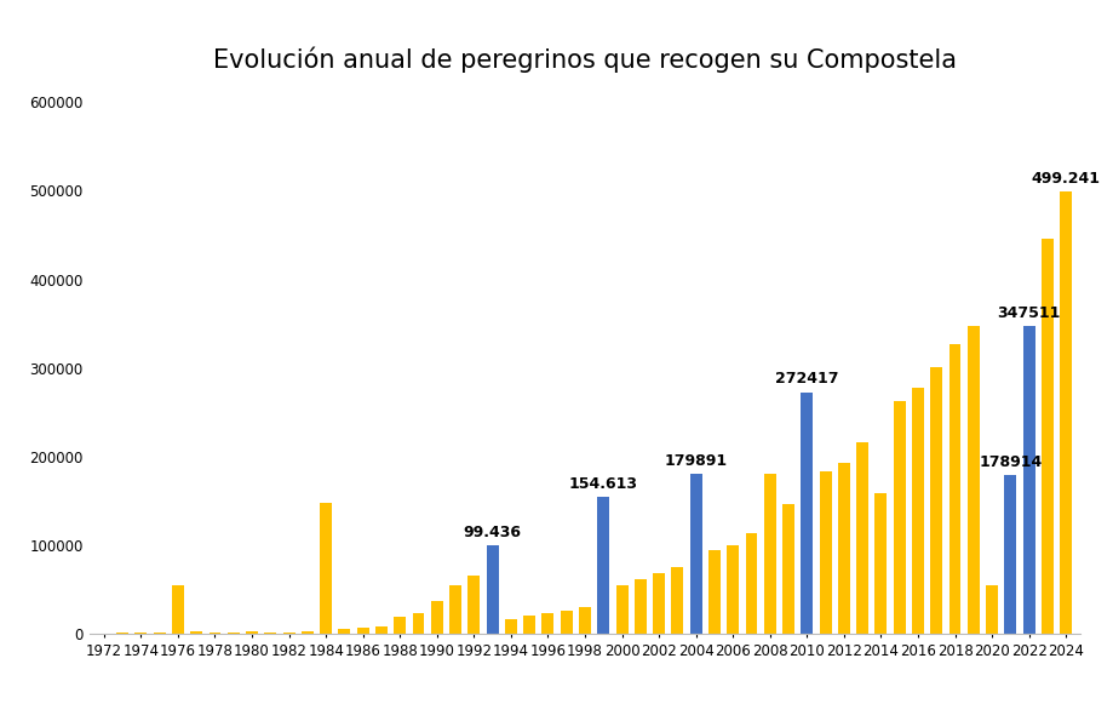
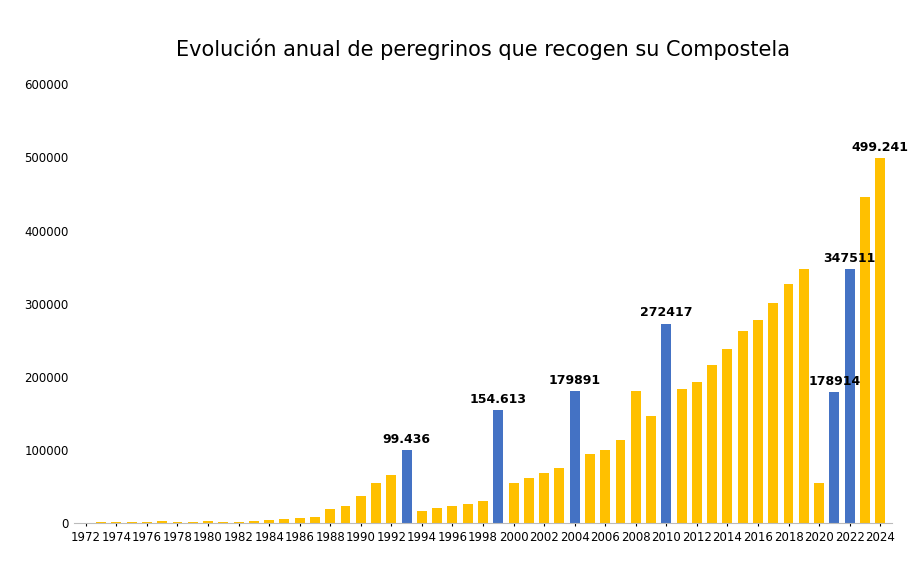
1976: 54000 -> 2000
1984: 148000 -> 4000
2014: 158000 -> 238000
